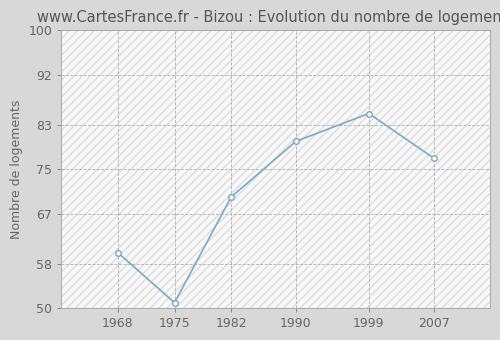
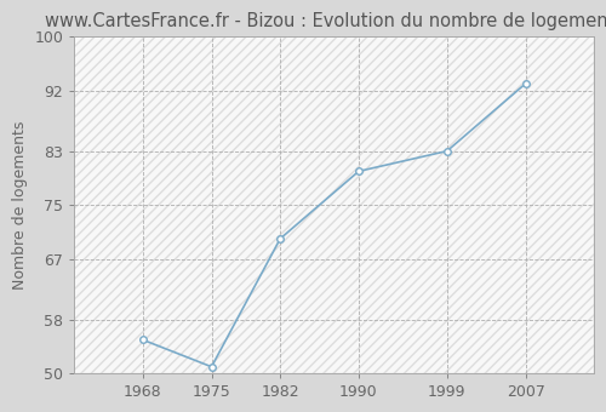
1968: 60 -> 55
1999: 85 -> 83
2007: 77 -> 93
